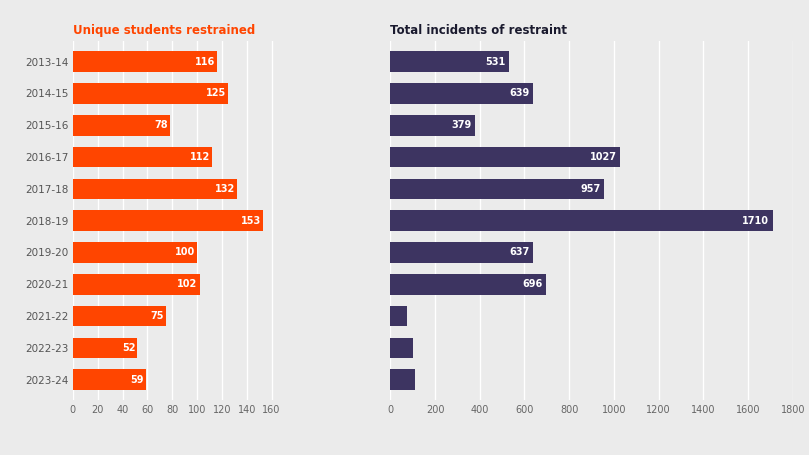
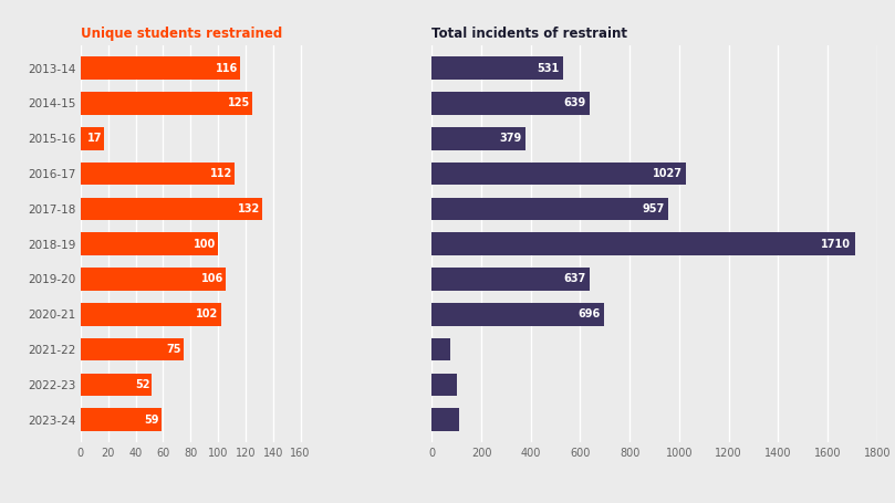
Unique students restrained/2015-16: 78 -> 17
Unique students restrained/2018-19: 153 -> 100
Unique students restrained/2019-20: 100 -> 106
